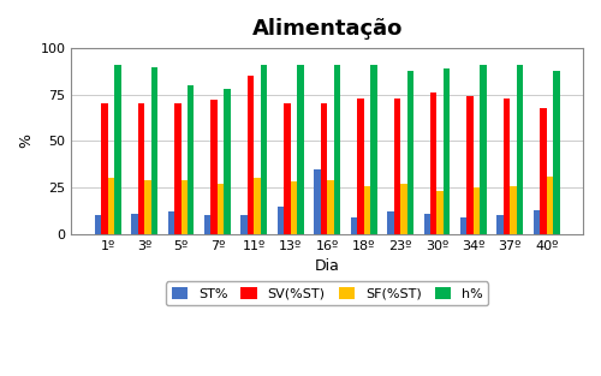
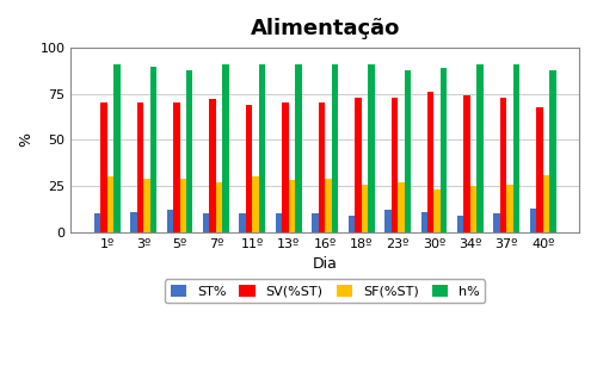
h%/5º: 80 -> 88
h%/7º: 78 -> 91
SV(%ST)/11º: 85 -> 69
ST%/13º: 15 -> 10
ST%/16º: 35 -> 10
